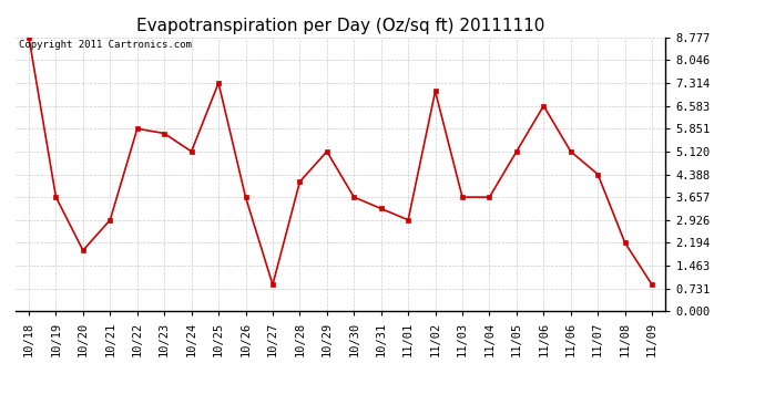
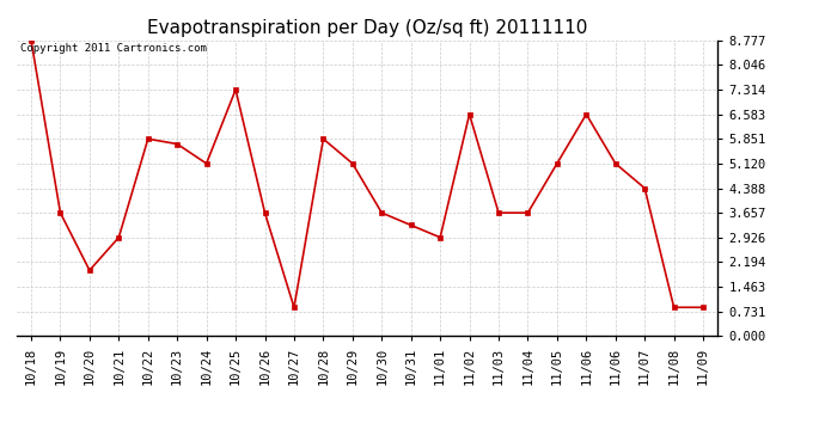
10/28: 4.15 -> 5.85
11/02: 7.05 -> 6.58
11/08: 2.20 -> 0.85
